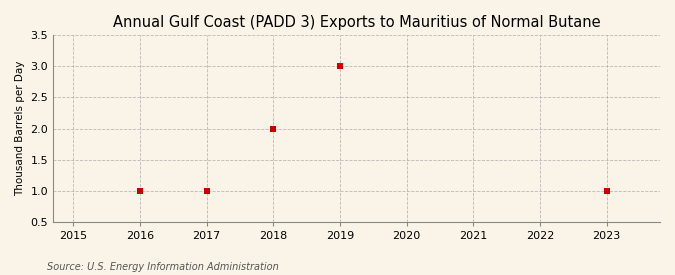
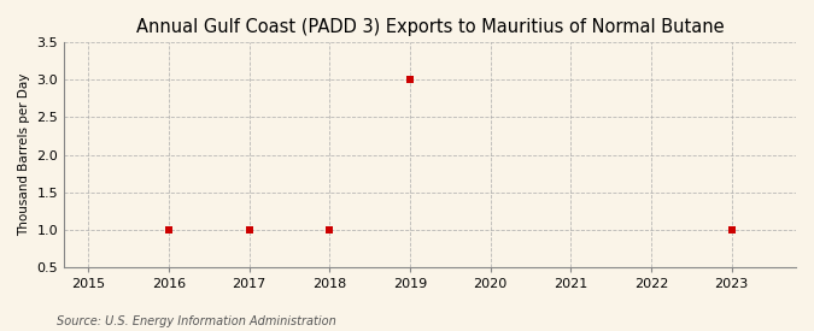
2018: 2 -> 1
